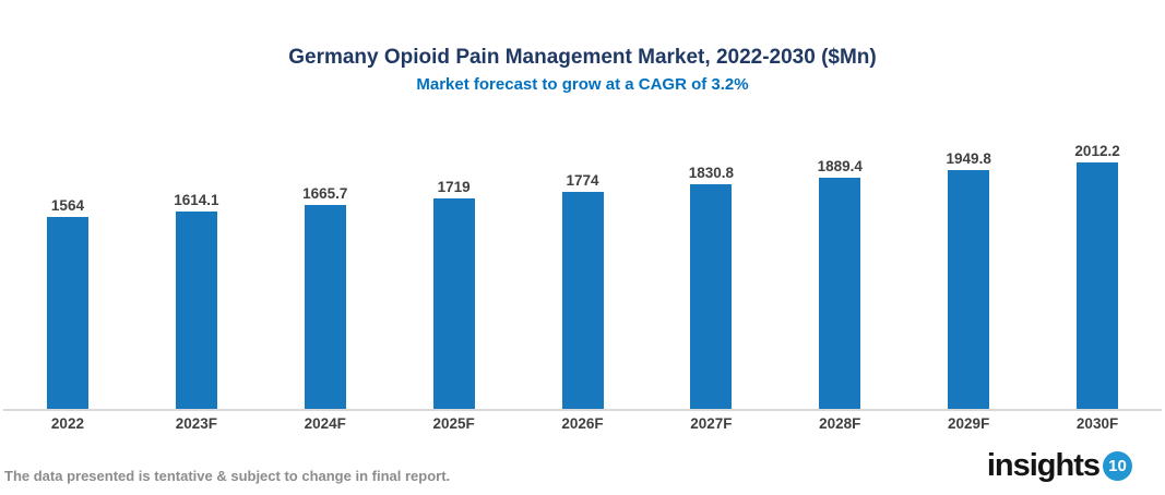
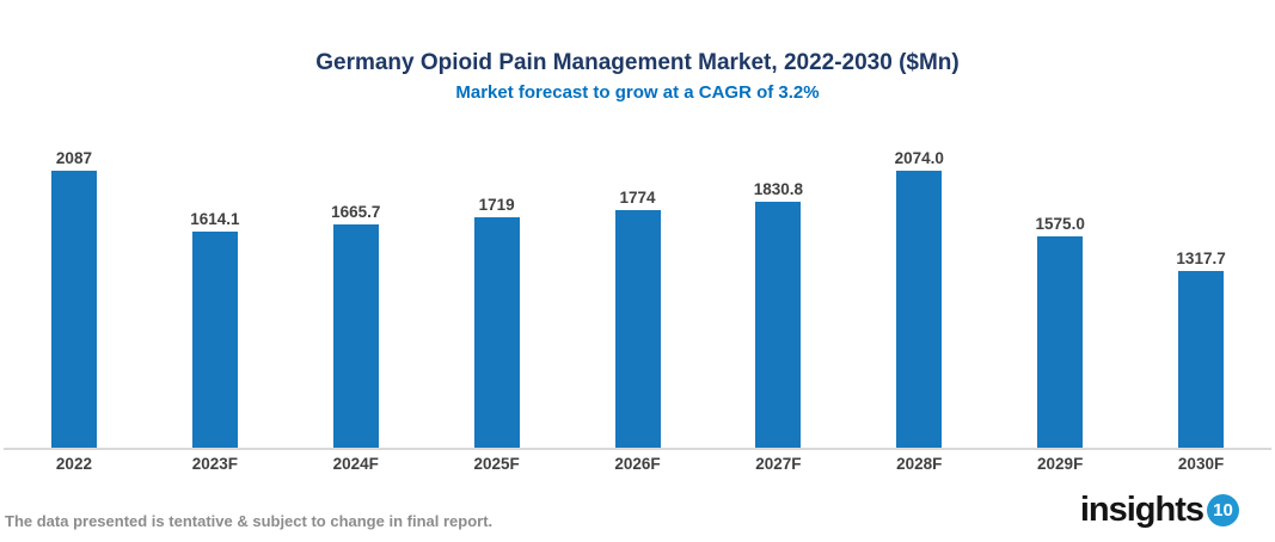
2022: 1564 -> 2087
2028F: 1889.4 -> 2074.0
2029F: 1949.8 -> 1575.0
2030F: 2012.2 -> 1317.7
